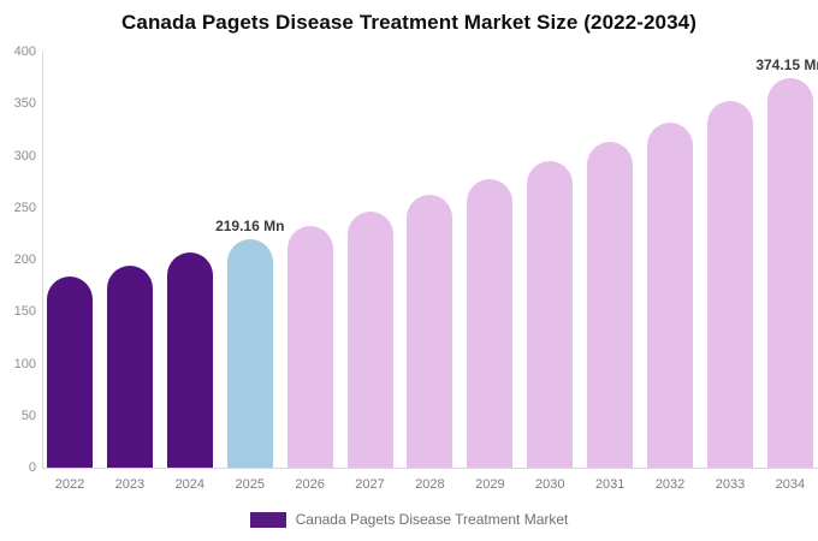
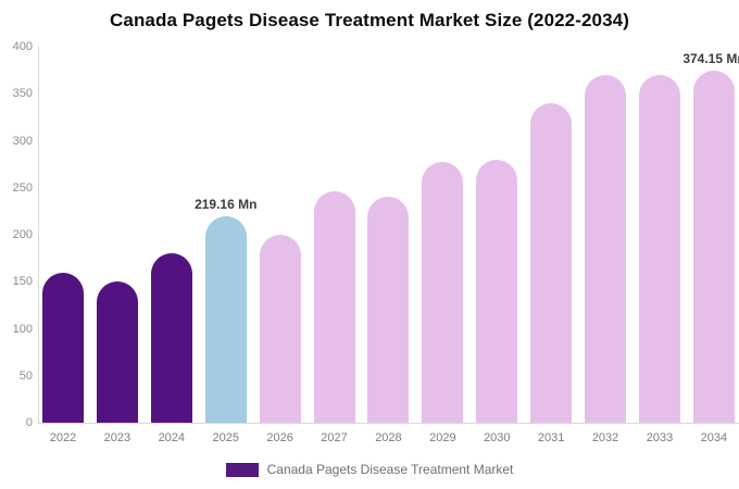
2022: 180 -> 160
2023: 190 -> 150
2024: 210 -> 180
2026: 230 -> 200
2028: 260 -> 240
2030: 300 -> 280
2031: 310 -> 340
2032: 330 -> 370
2033: 350 -> 370
